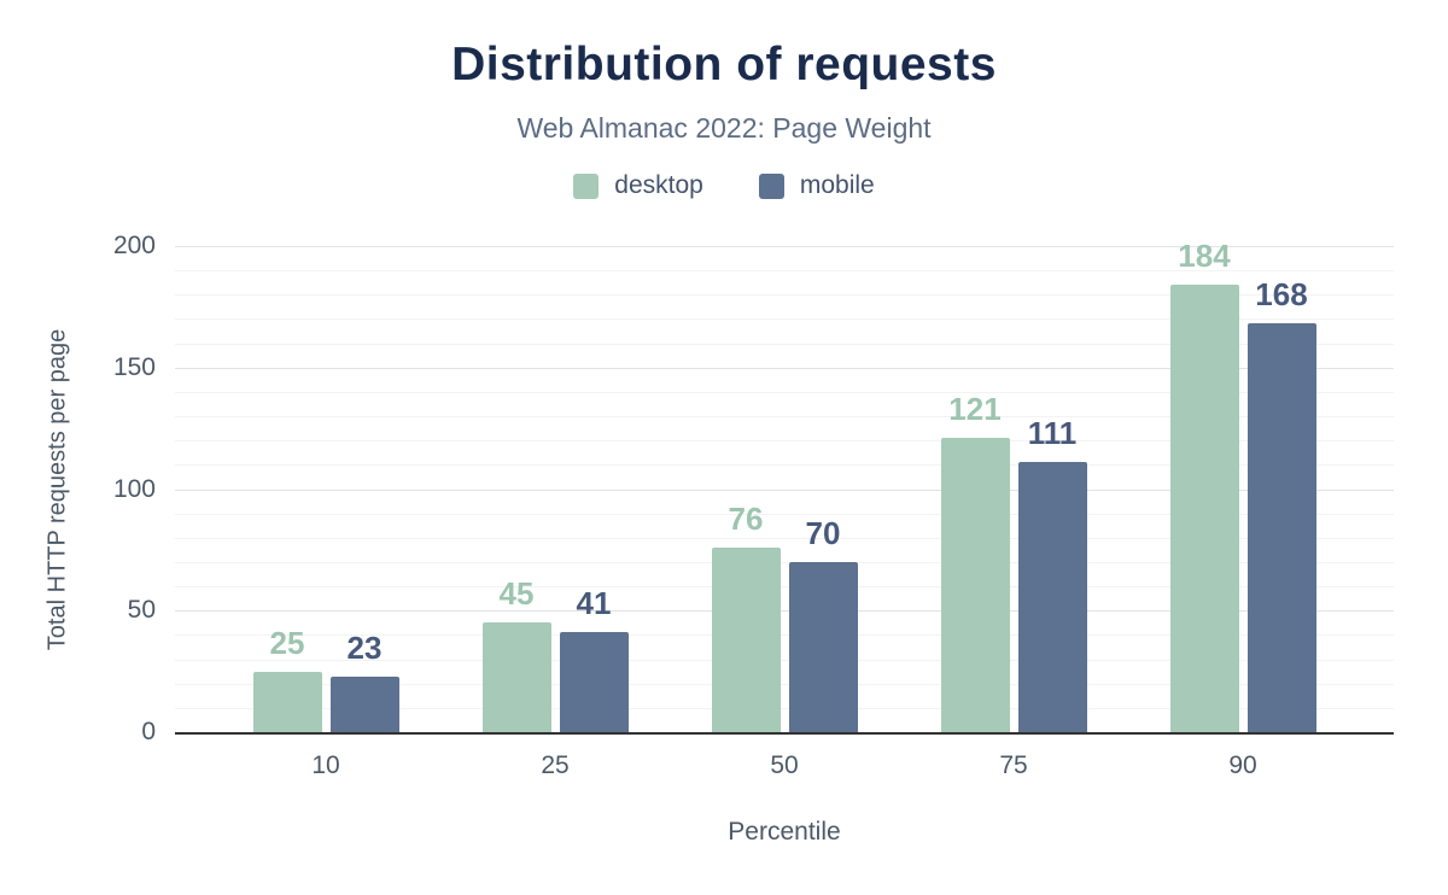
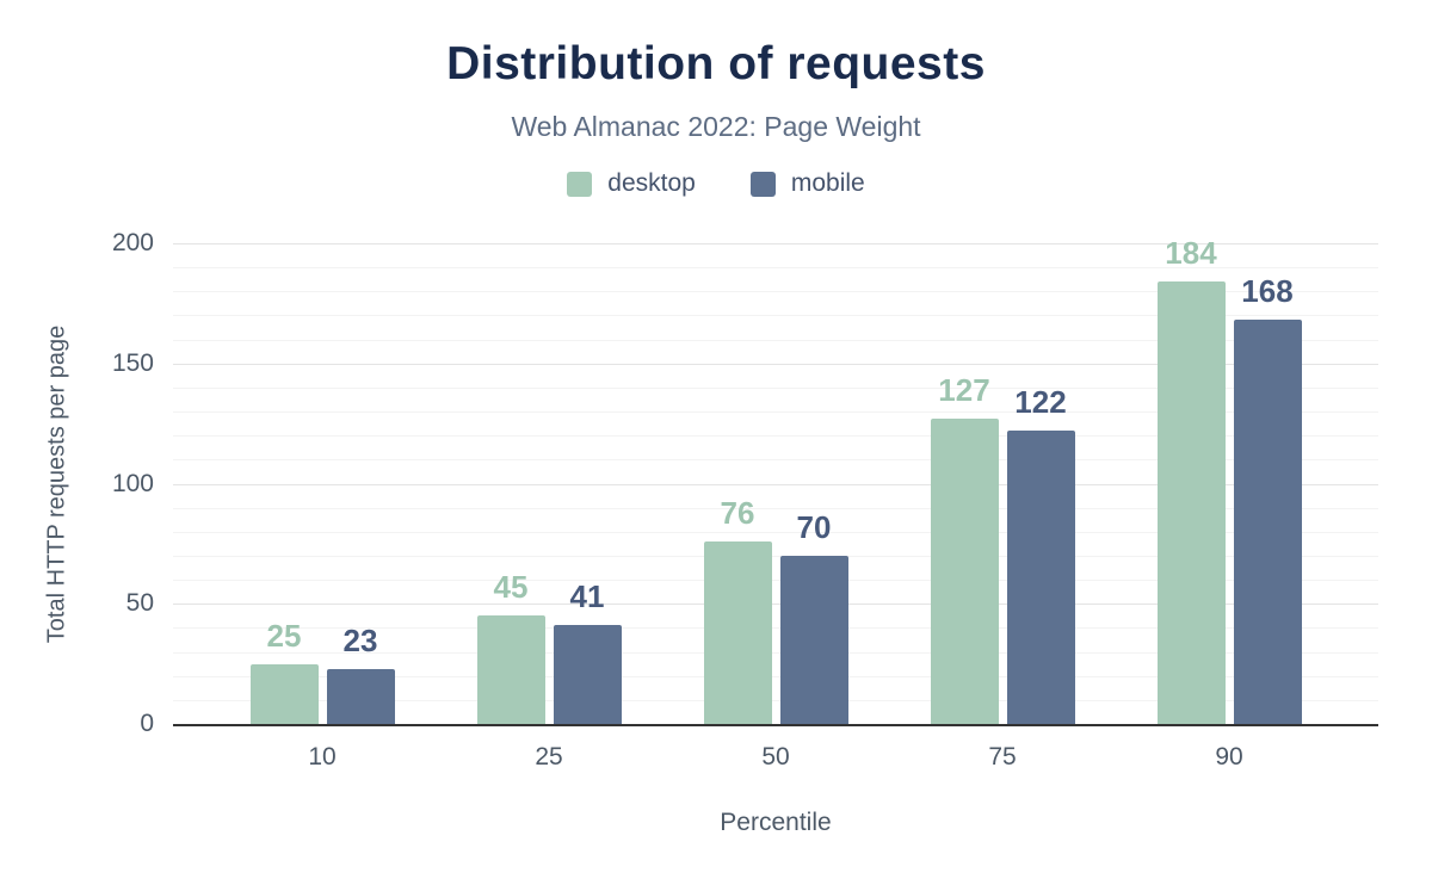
desktop/75: 121 -> 127
mobile/75: 111 -> 122
